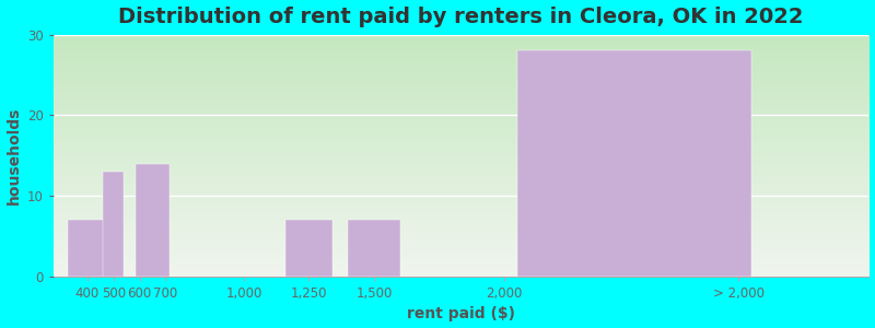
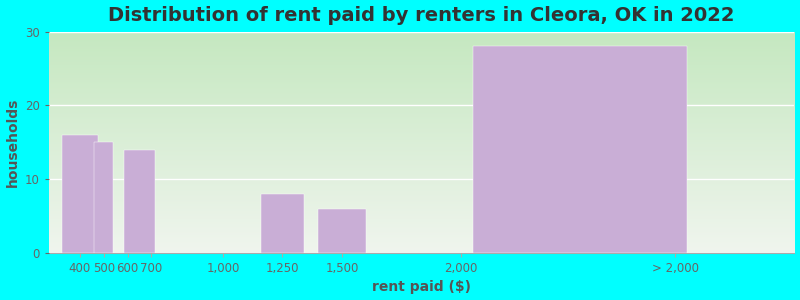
400: 7 -> 16
500: 13 -> 15
1,250: 7 -> 8
1,500: 7 -> 6
